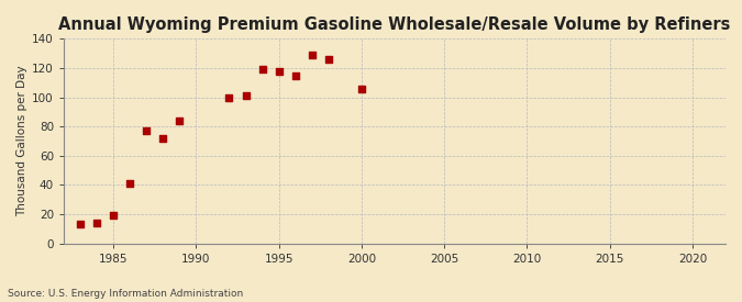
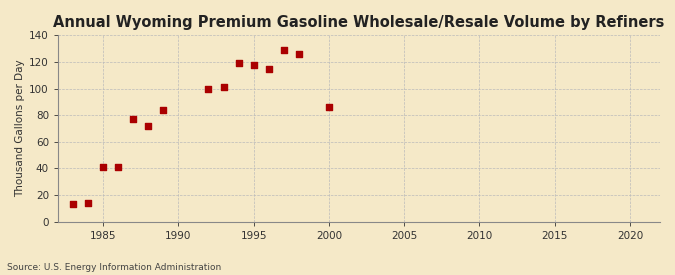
1985: 19 -> 41
2000: 106 -> 86
